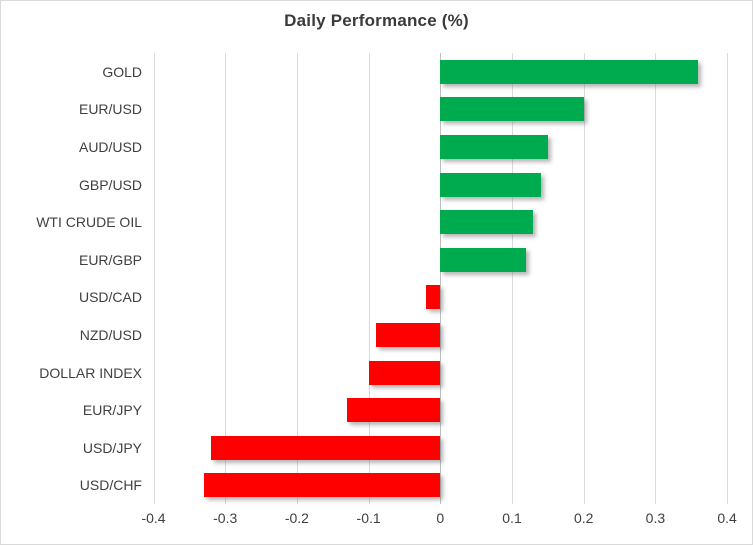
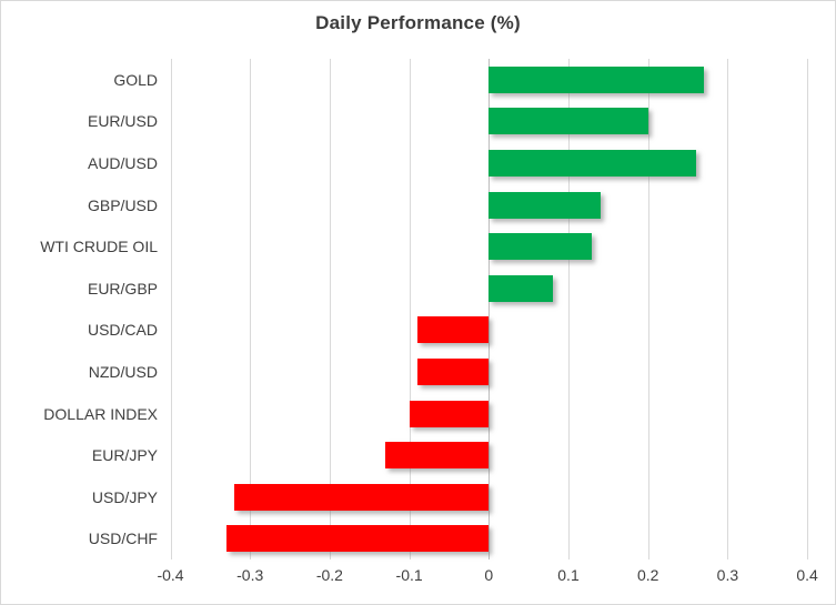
GOLD: 0.36 -> 0.27
AUD/USD: 0.15 -> 0.26
EUR/GBP: 0.12 -> 0.08
USD/CAD: -0.02 -> -0.09
